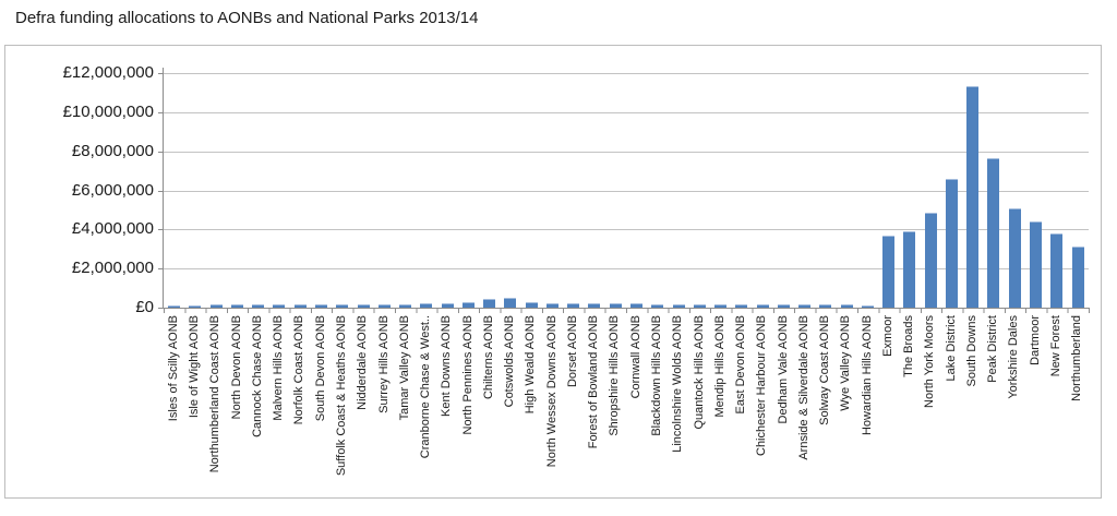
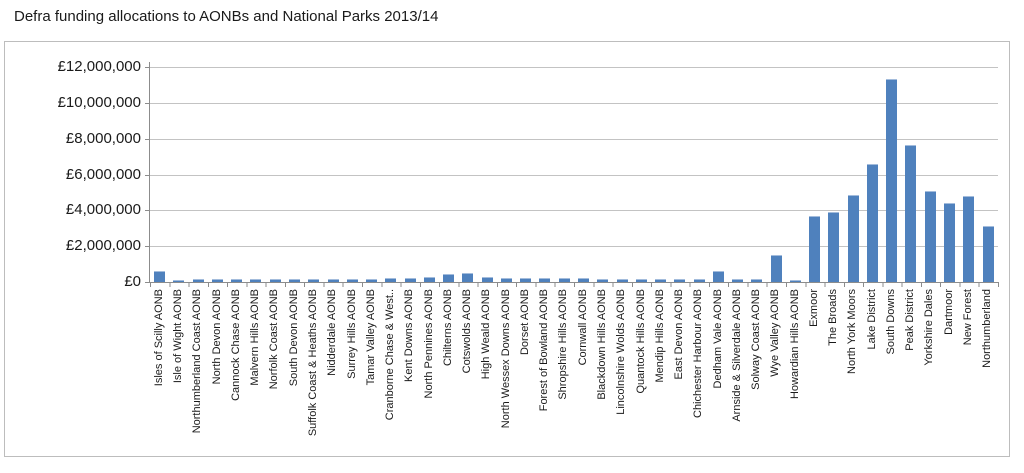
Isles of Scilly AONB: £100000 -> £600000
Dedham Vale AONB: £200000 -> £600000
Wye Valley AONB: £200000 -> £1500000
New Forest: £3800000 -> £4800000
